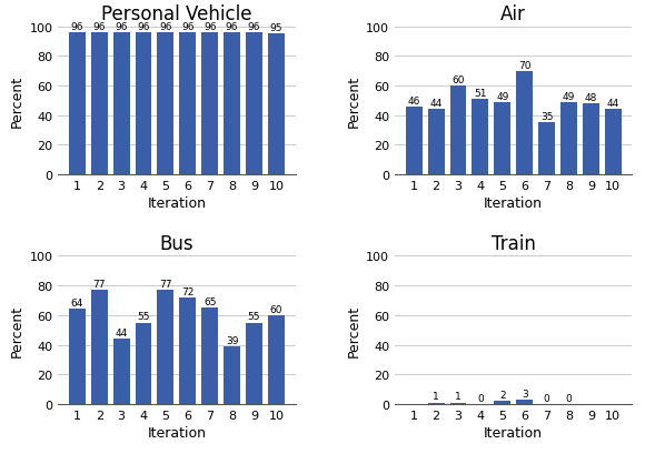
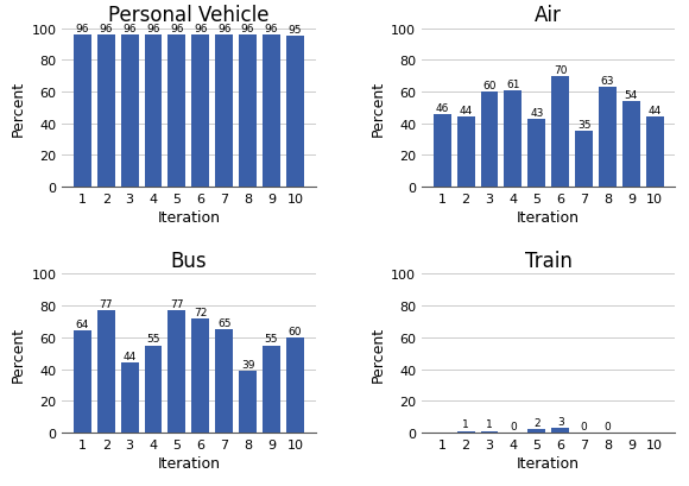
Air/4: 51 -> 61
Air/5: 49 -> 43
Air/8: 49 -> 63
Air/9: 48 -> 54
